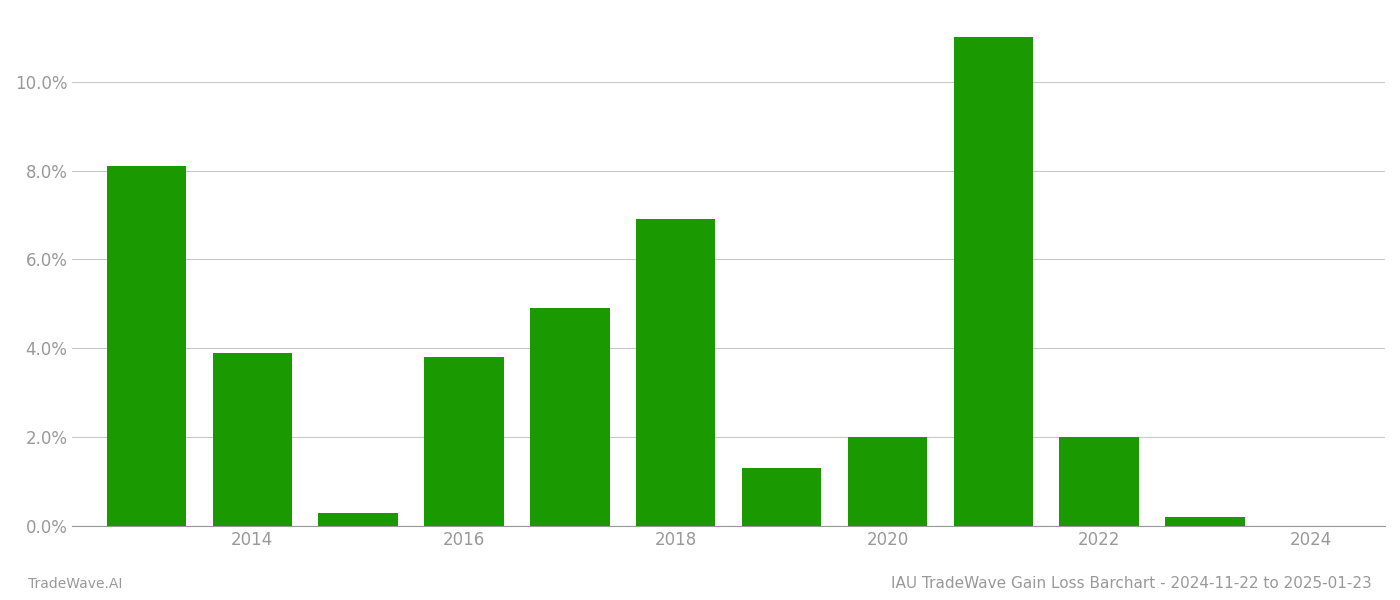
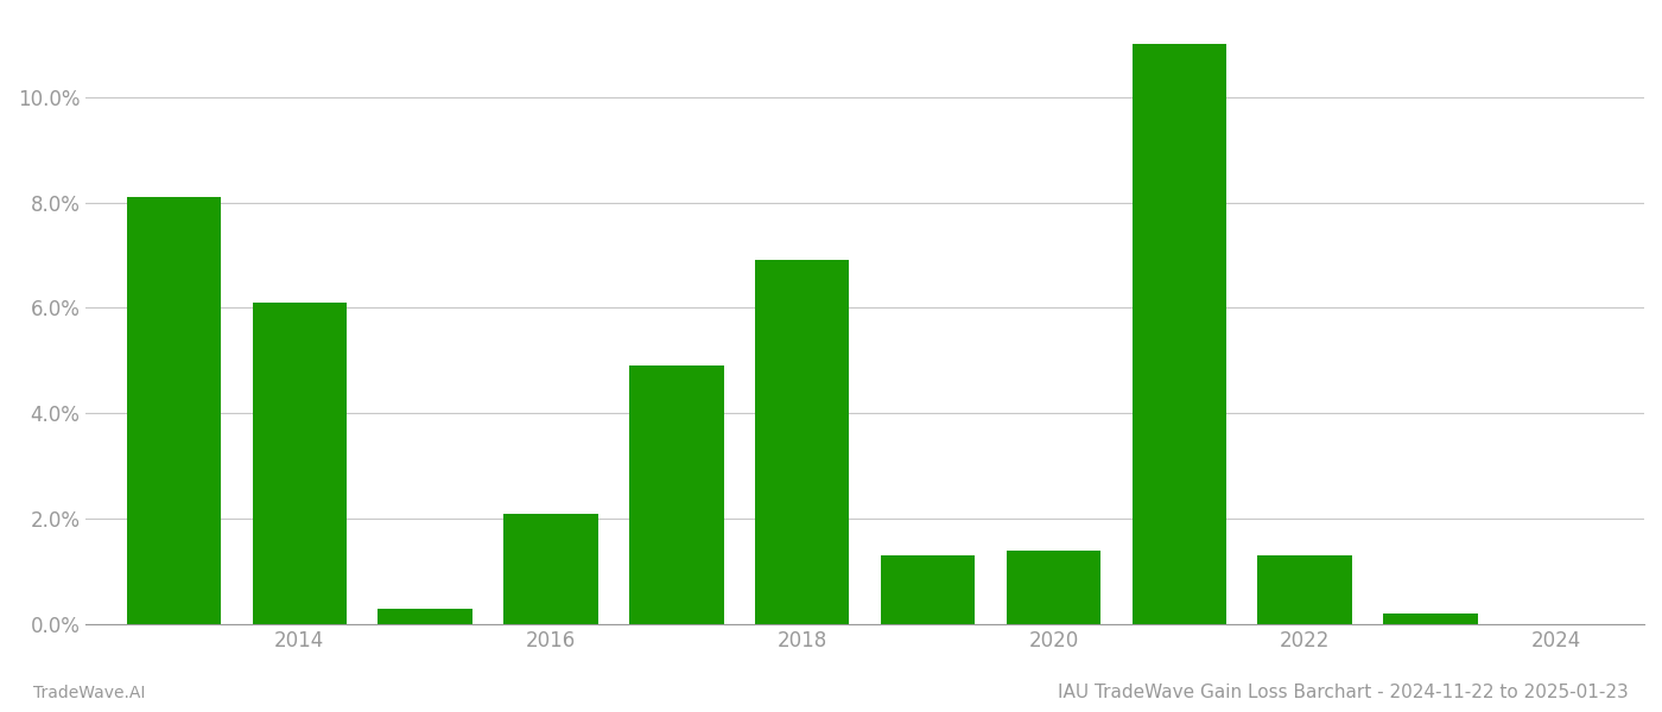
2014: 3.9% -> 6.1%
2016: 3.8% -> 2.1%
2020: 2.0% -> 1.4%
2022: 2.0% -> 1.3%
